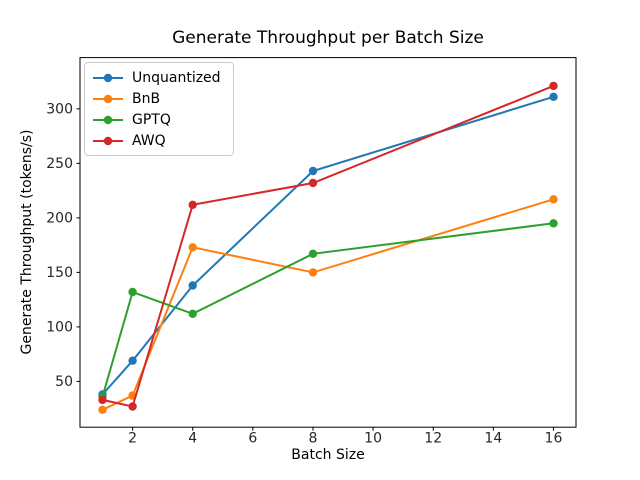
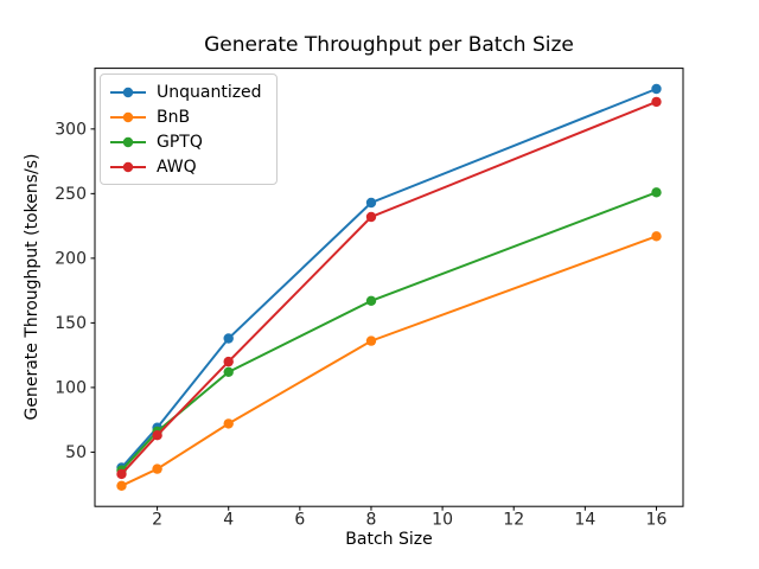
GPTQ/2: 132 -> 66
AWQ/2: 27 -> 63
BnB/4: 173 -> 72
AWQ/4: 212 -> 120
BnB/8: 150 -> 136
Unquantized/16: 311 -> 331
GPTQ/16: 195 -> 251
